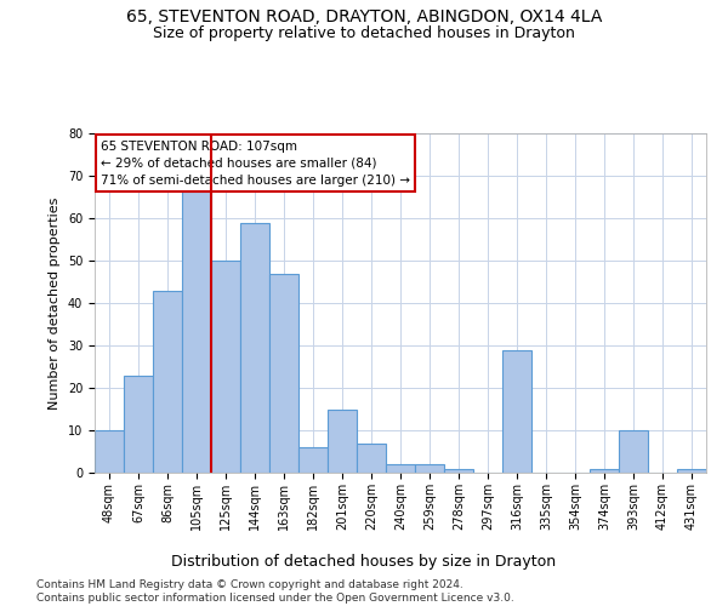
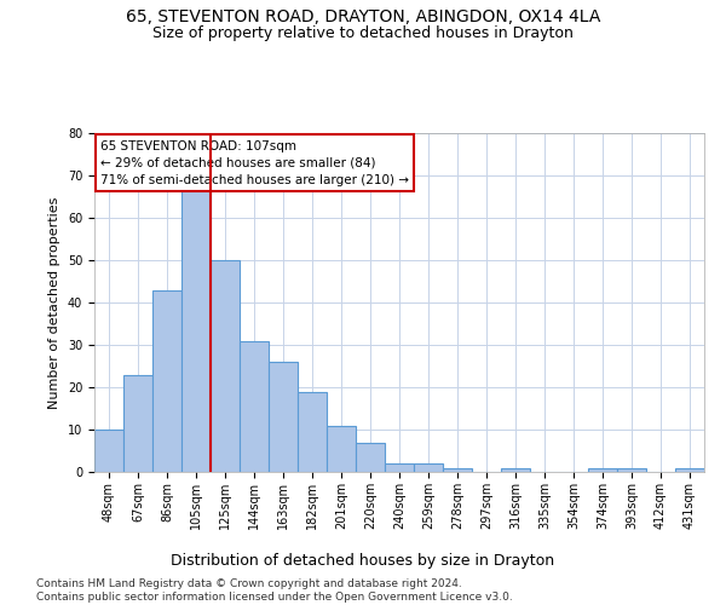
144sqm: 59 -> 31
163sqm: 47 -> 26
182sqm: 6 -> 19
201sqm: 15 -> 11
316sqm: 29 -> 1
393sqm: 10 -> 1
